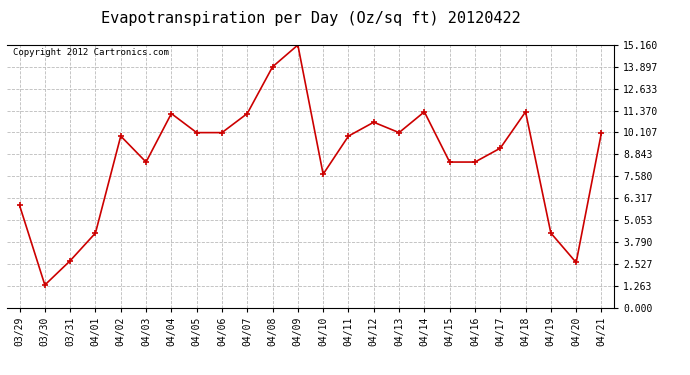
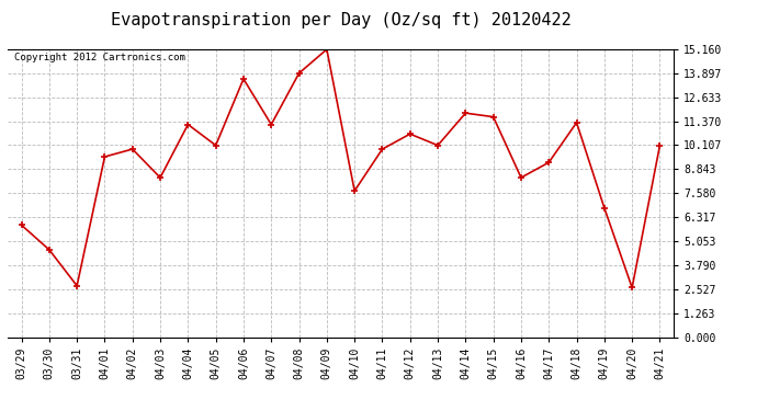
03/30: 1.3 -> 4.6
04/01: 4.3 -> 9.5
04/06: 10.1 -> 13.6
04/14: 11.3 -> 11.8
04/15: 8.4 -> 11.6
04/19: 4.3 -> 6.8
